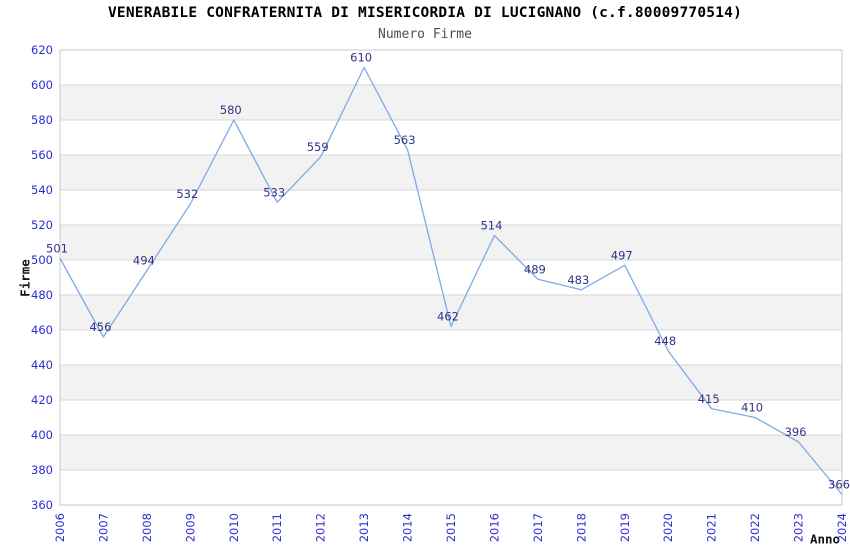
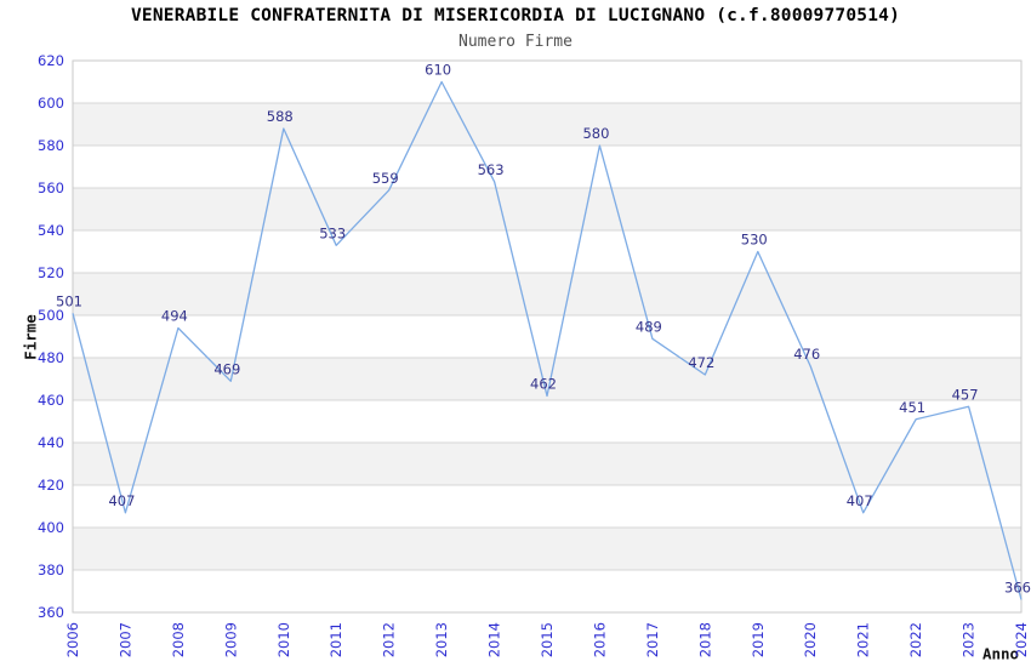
2007: 456 -> 407
2009: 532 -> 469
2010: 580 -> 588
2016: 514 -> 580
2018: 483 -> 472
2019: 497 -> 530
2020: 448 -> 476
2021: 415 -> 407
2022: 410 -> 451
2023: 396 -> 457
